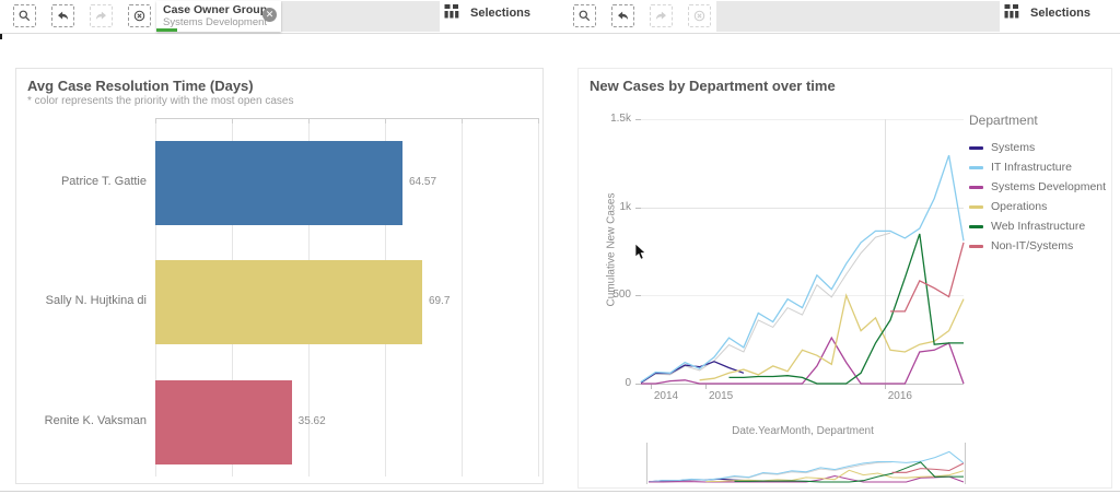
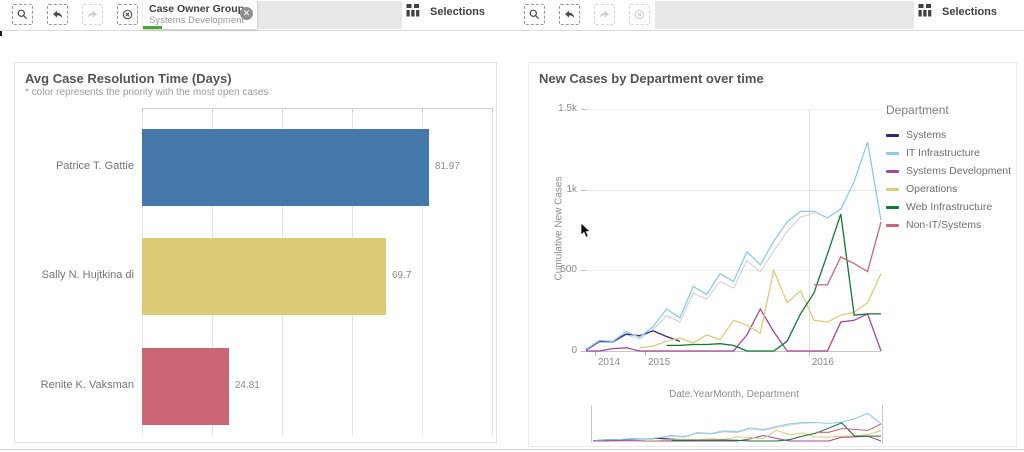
Avg Case Resolution Time (Days)/Patrice T. Gattie: 64.57 -> 81.97
Avg Case Resolution Time (Days)/Renite K. Vaksman: 35.62 -> 24.81
